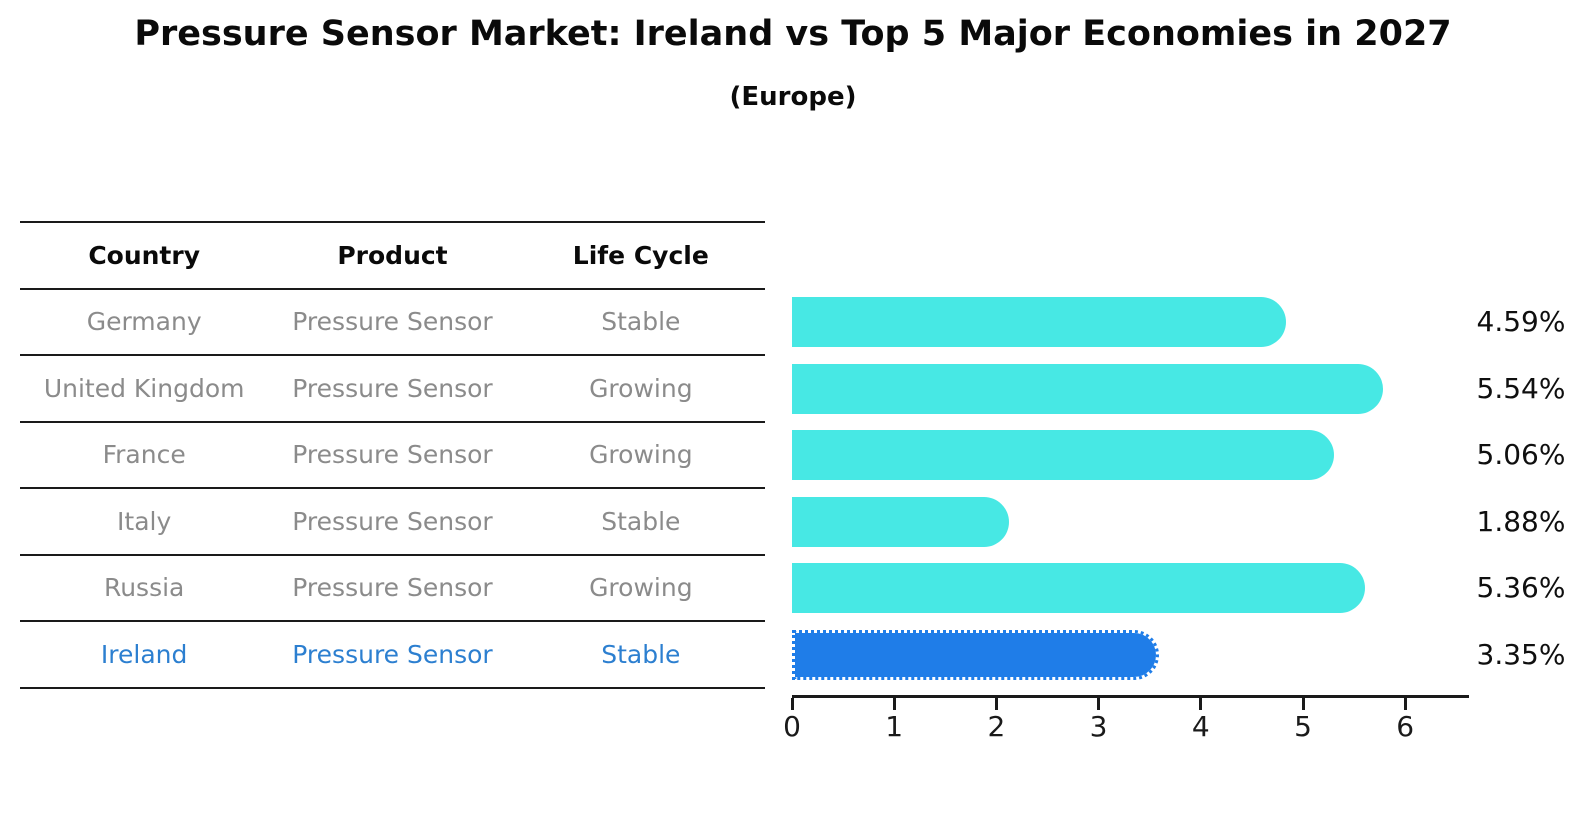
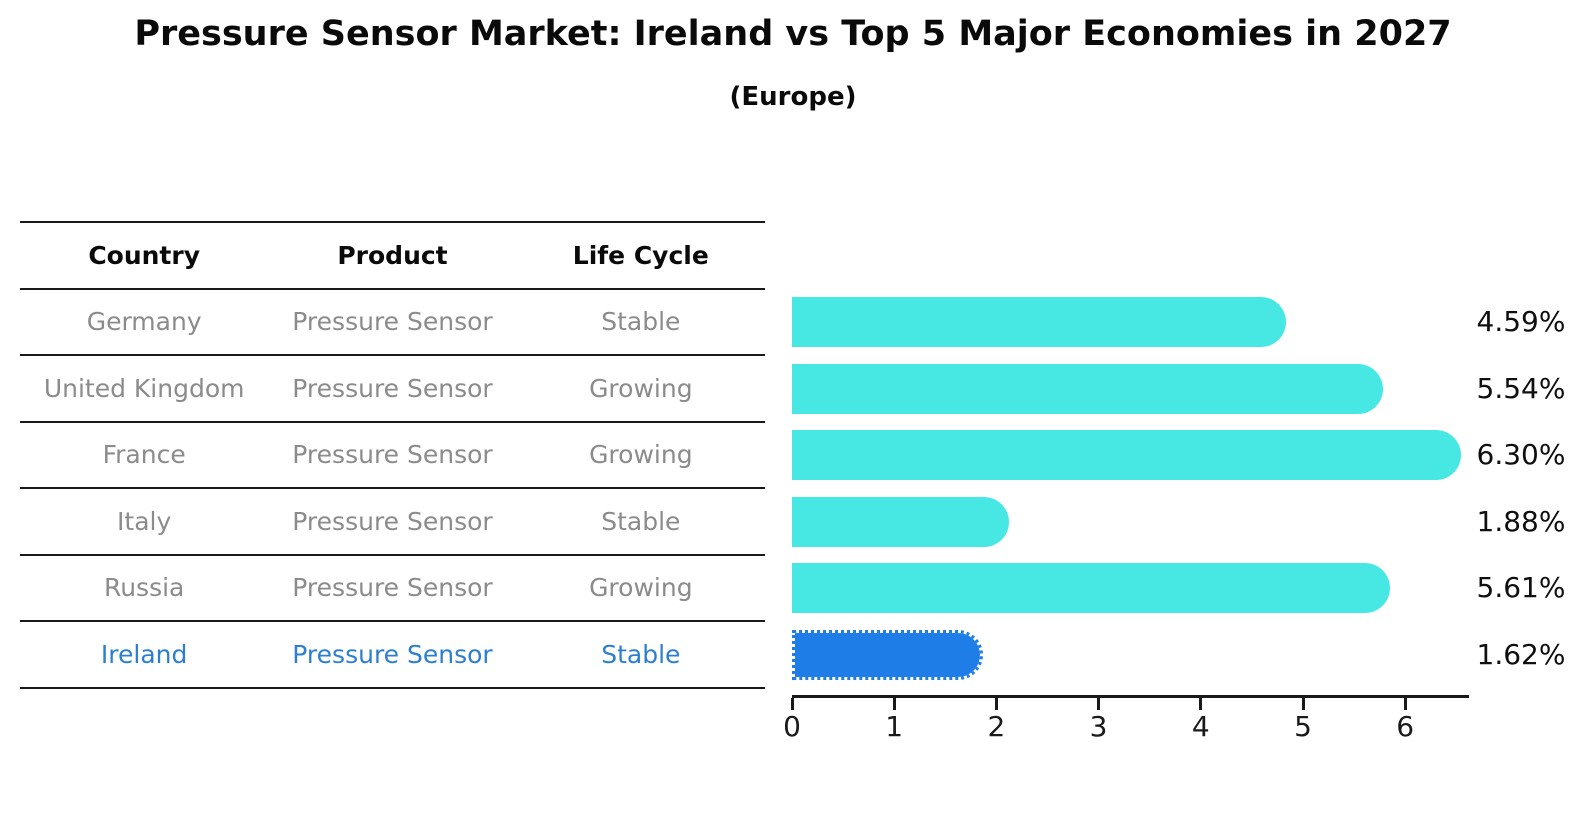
France: 5.06% -> 6.30%
Russia: 5.36% -> 5.61%
Ireland: 3.35% -> 1.62%
